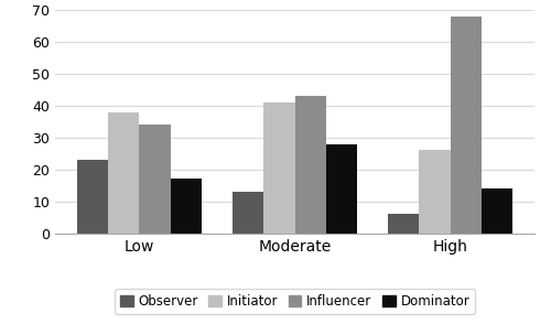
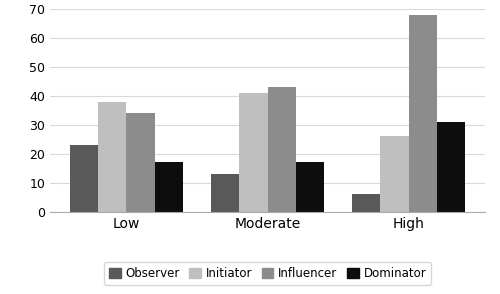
Dominator/Moderate: 28 -> 17
Dominator/High: 14 -> 31
